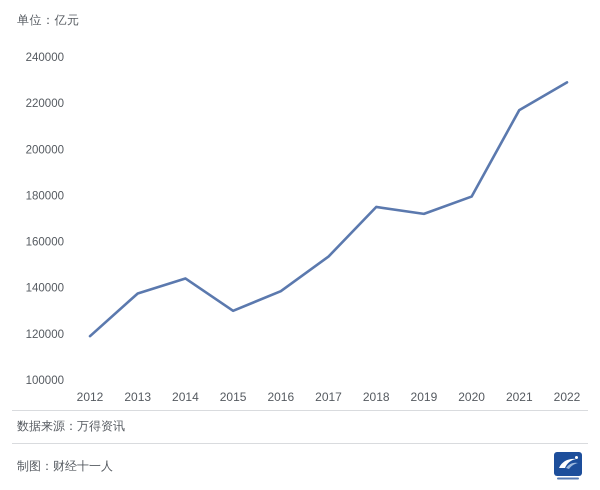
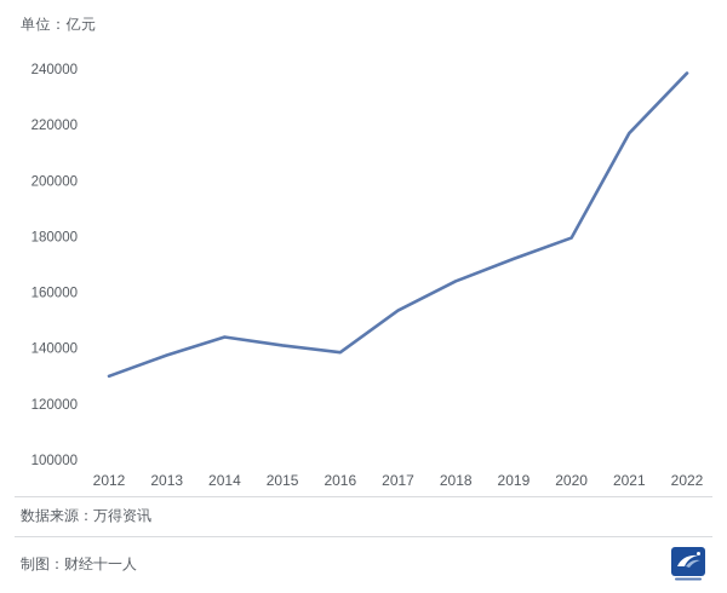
2012: 119000 -> 130000
2015: 130000 -> 141000
2018: 175000 -> 164000
2022: 229000 -> 238000
